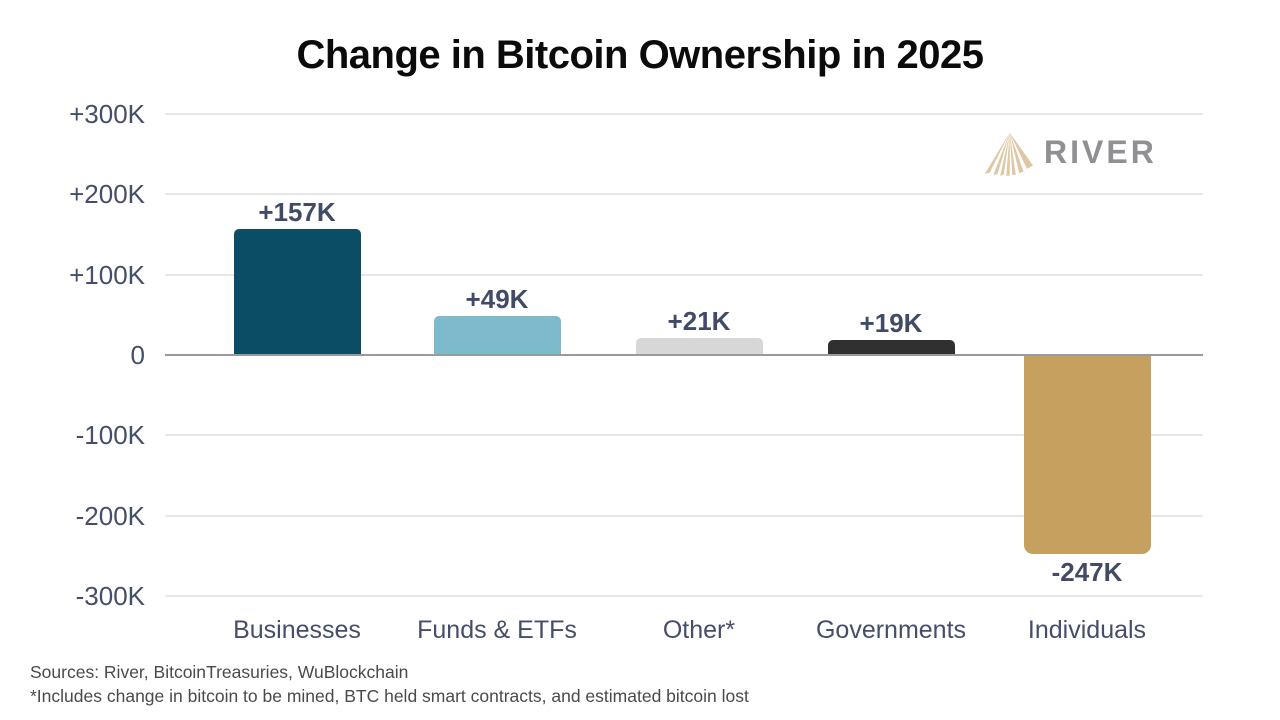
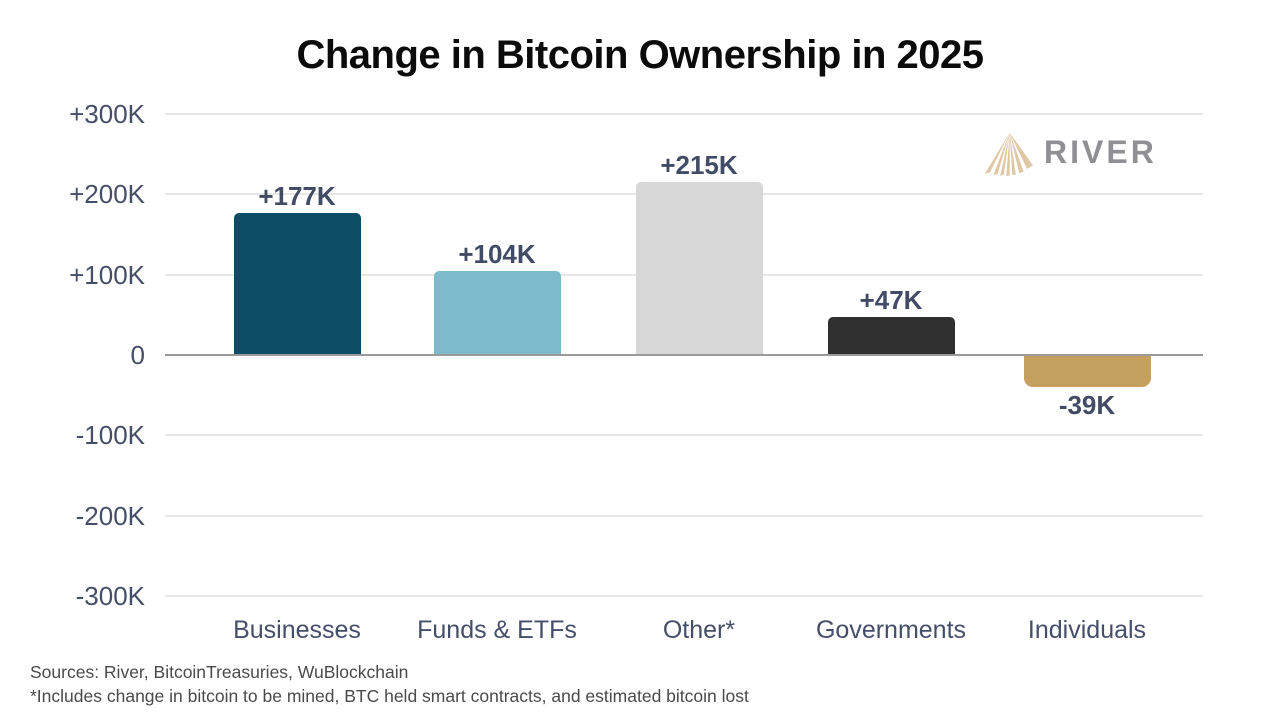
Businesses: +157K -> +177K
Funds & ETFs: +49K -> +104K
Other*: +21K -> +215K
Governments: +19K -> +47K
Individuals: -247K -> -39K
